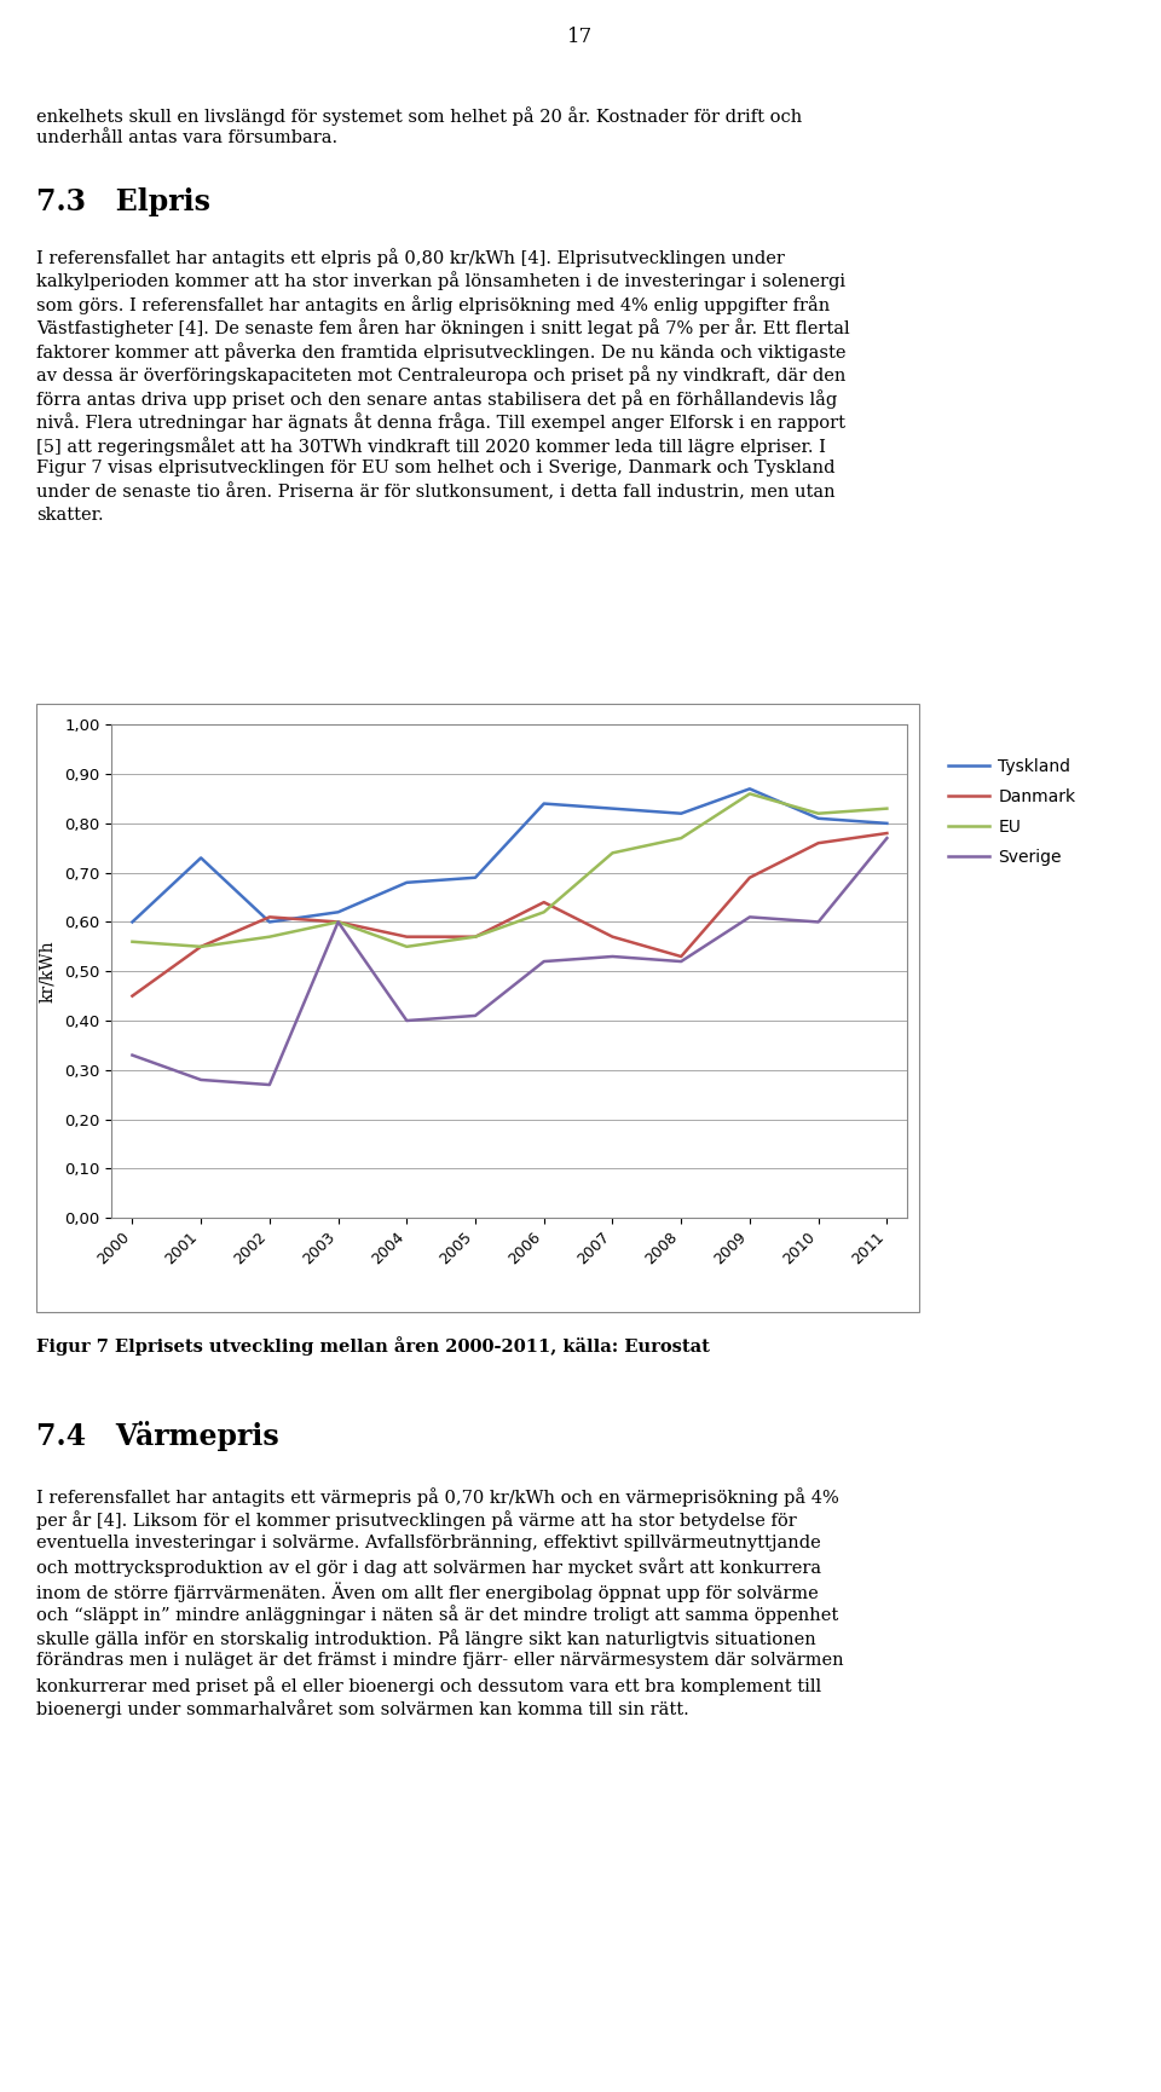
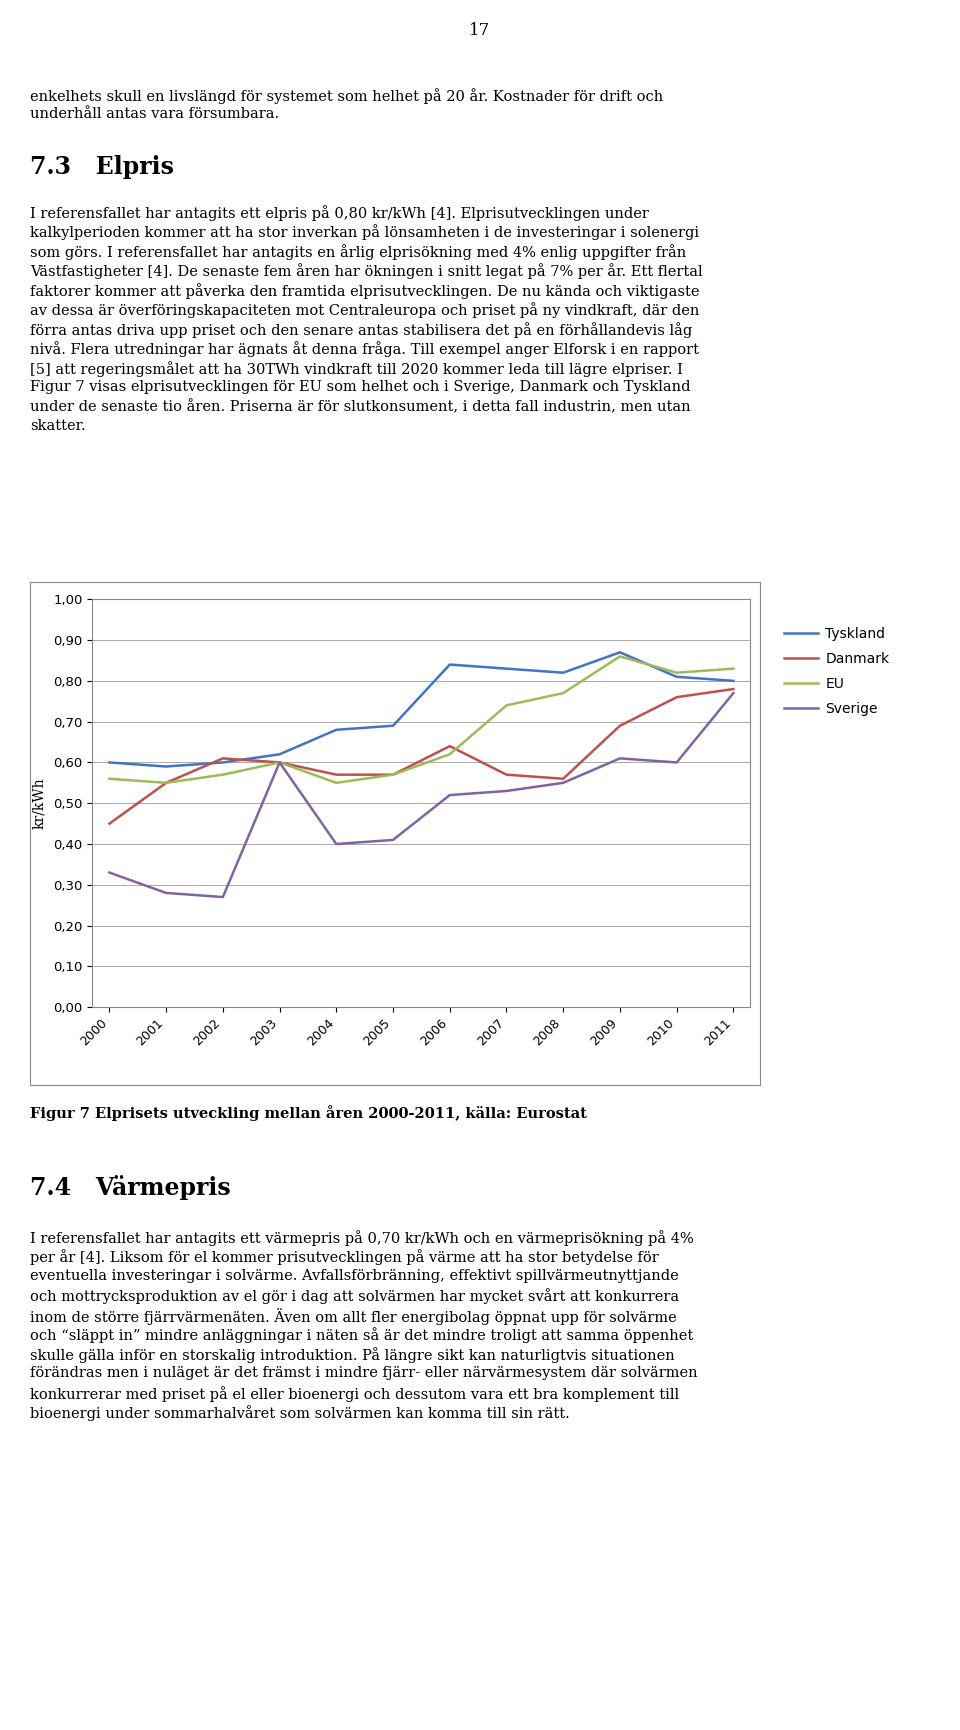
Tyskland/2001: 0,73 -> 0,59
Danmark/2008: 0,53 -> 0,56
Sverige/2008: 0,52 -> 0,55
